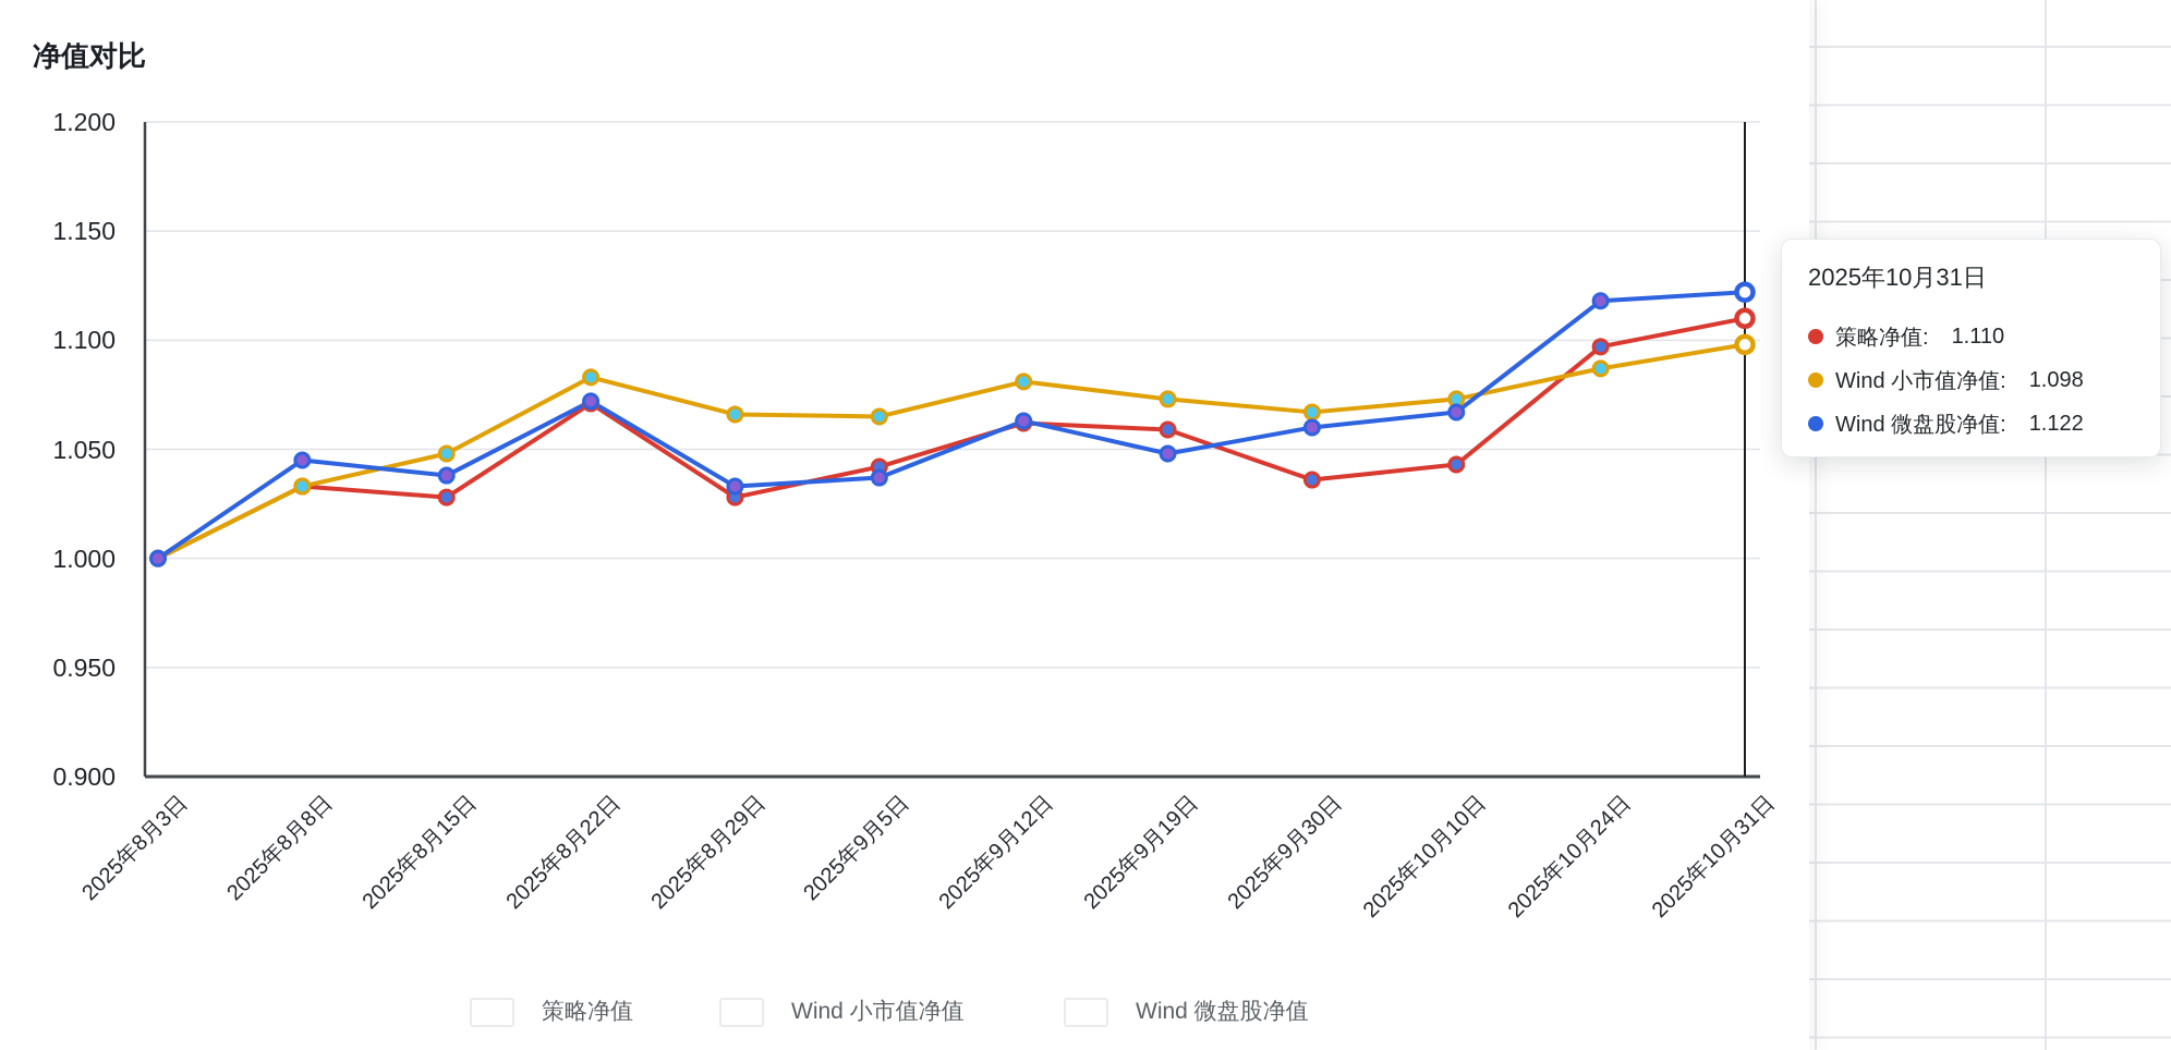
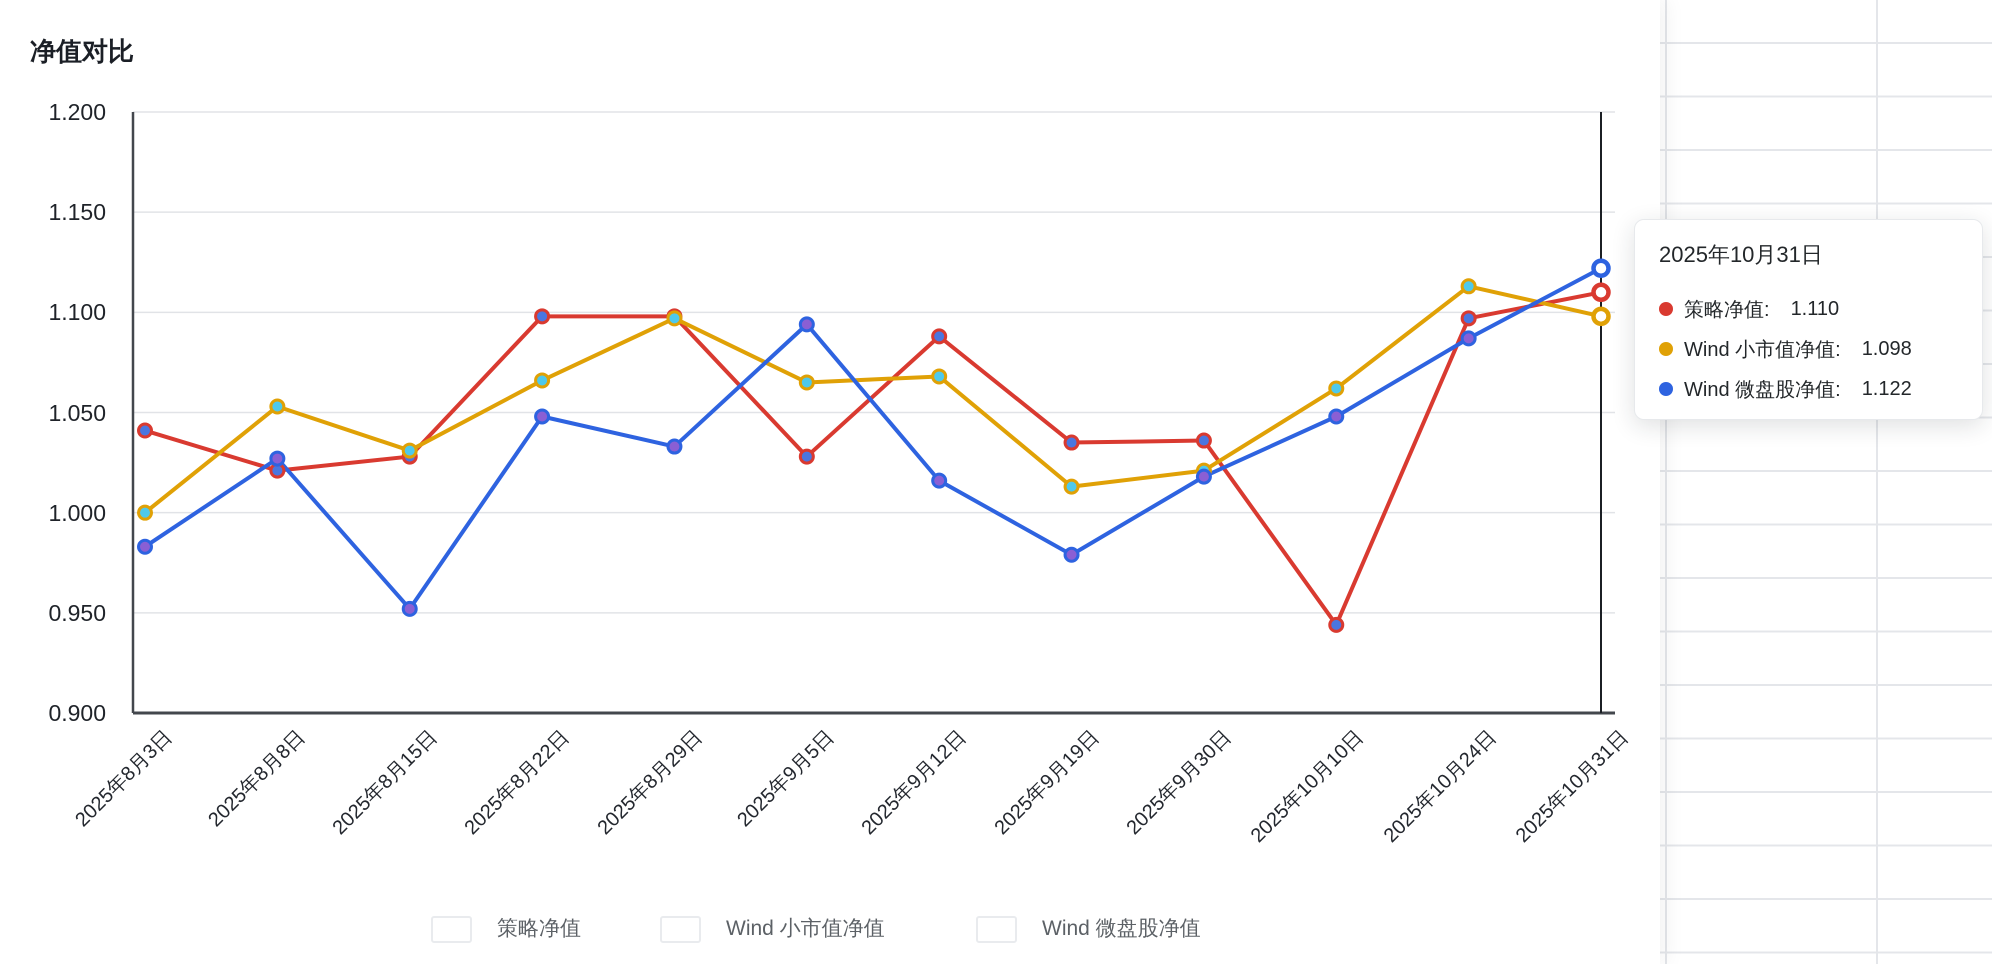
策略净值/2025年8月3日: 1.000 -> 1.041
Wind 微盘股净值/2025年8月3日: 1.000 -> 0.983
策略净值/2025年8月8日: 1.033 -> 1.021
Wind 小市值净值/2025年8月8日: 1.033 -> 1.053
Wind 微盘股净值/2025年8月8日: 1.045 -> 1.027
Wind 小市值净值/2025年8月15日: 1.048 -> 1.031
Wind 微盘股净值/2025年8月15日: 1.038 -> 0.952
策略净值/2025年8月22日: 1.071 -> 1.098
Wind 小市值净值/2025年8月22日: 1.083 -> 1.066
Wind 微盘股净值/2025年8月22日: 1.072 -> 1.048
策略净值/2025年8月29日: 1.028 -> 1.098
Wind 小市值净值/2025年8月29日: 1.066 -> 1.097
策略净值/2025年9月5日: 1.042 -> 1.028
Wind 微盘股净值/2025年9月5日: 1.037 -> 1.094
策略净值/2025年9月12日: 1.062 -> 1.088
Wind 小市值净值/2025年9月12日: 1.081 -> 1.068
Wind 微盘股净值/2025年9月12日: 1.063 -> 1.016
策略净值/2025年9月19日: 1.059 -> 1.035
Wind 小市值净值/2025年9月19日: 1.073 -> 1.013
Wind 微盘股净值/2025年9月19日: 1.048 -> 0.979
Wind 小市值净值/2025年9月30日: 1.067 -> 1.021
Wind 微盘股净值/2025年9月30日: 1.060 -> 1.018
策略净值/2025年10月10日: 1.043 -> 0.944
Wind 小市值净值/2025年10月10日: 1.073 -> 1.062
Wind 微盘股净值/2025年10月10日: 1.067 -> 1.048
Wind 小市值净值/2025年10月24日: 1.087 -> 1.113
Wind 微盘股净值/2025年10月24日: 1.118 -> 1.087
